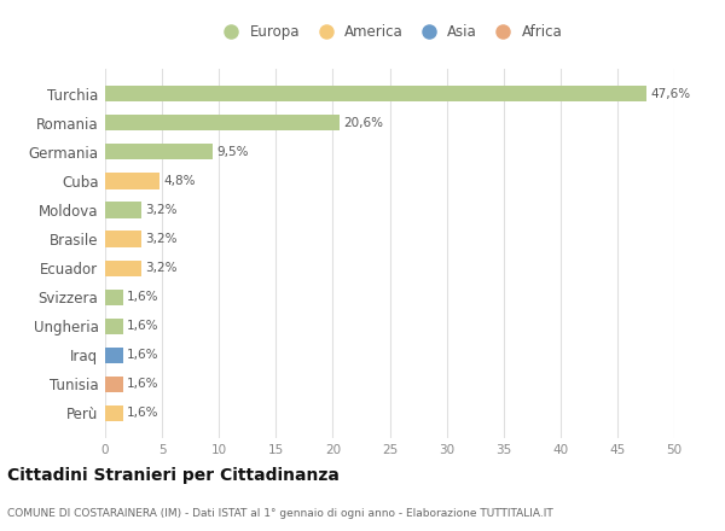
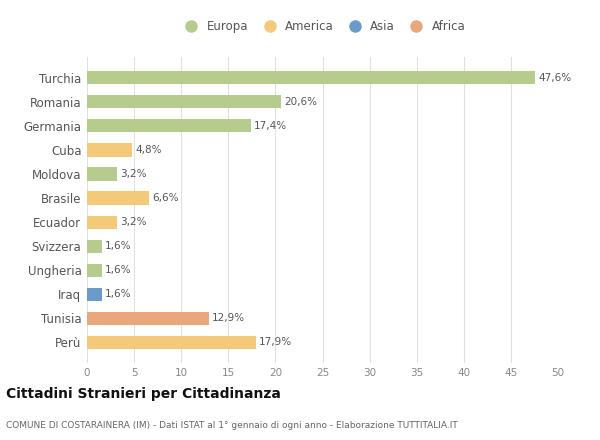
Germania: 9,5% -> 17,4%
Brasile: 3,2% -> 6,6%
Tunisia: 1,6% -> 12,9%
Perù: 1,6% -> 17,9%
